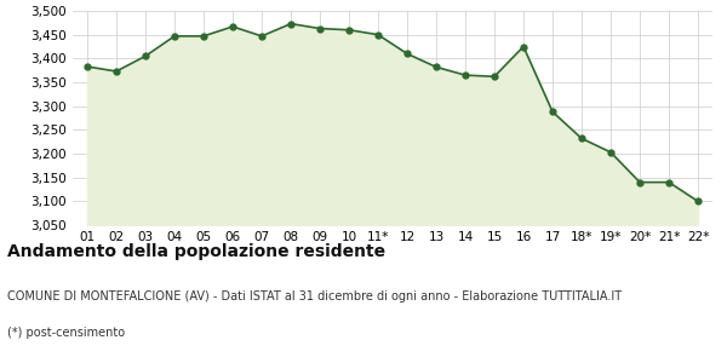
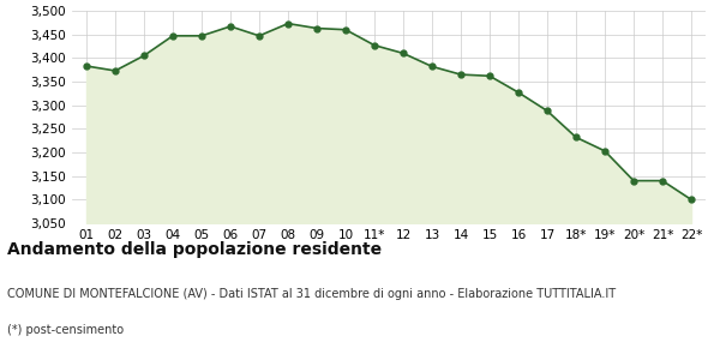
11*: 3,450 -> 3,427
16: 3,425 -> 3,327
